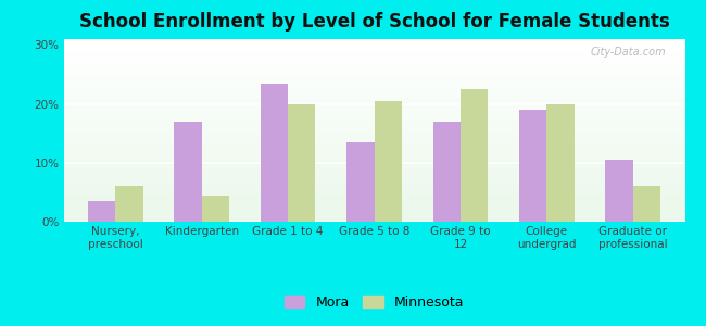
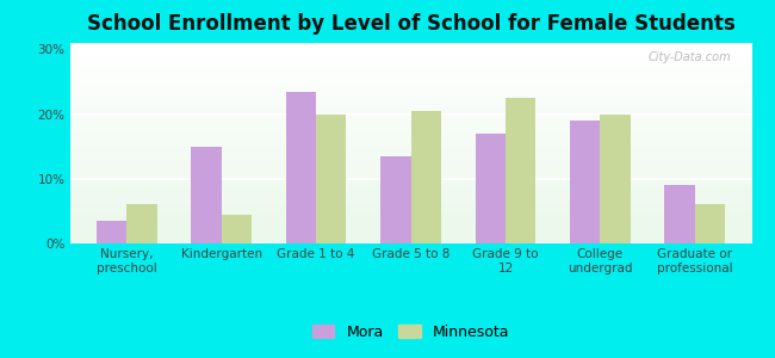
Mora/Kindergarten: 17.0% -> 15.0%
Mora/Graduate or professional: 10.6% -> 9.0%
